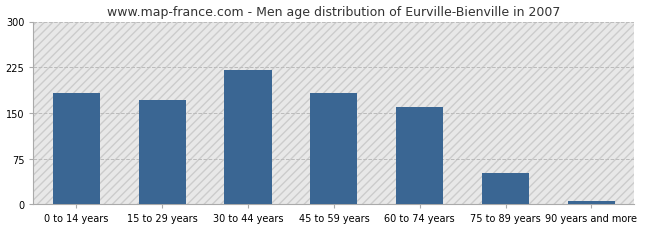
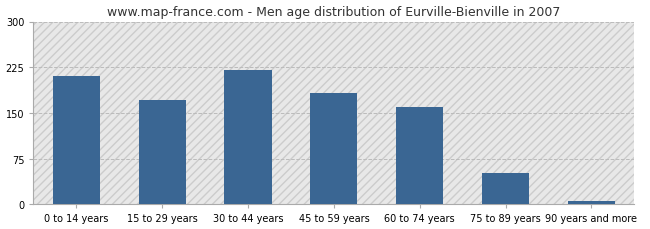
0 to 14 years: 182 -> 210
